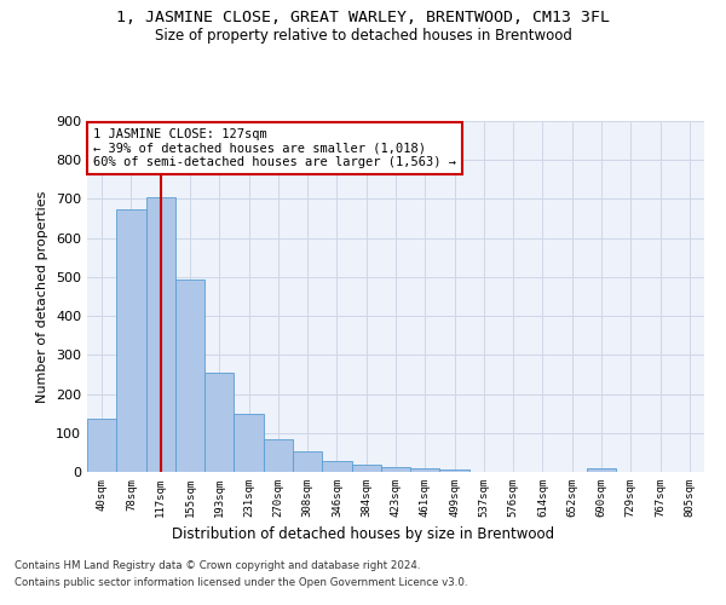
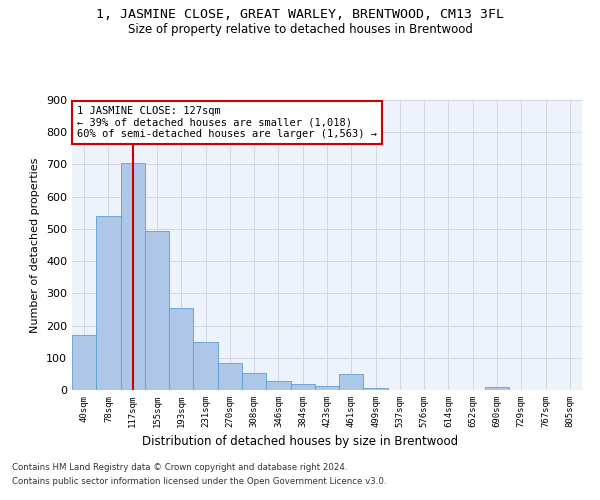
40sqm: 138 -> 170
78sqm: 675 -> 540
461sqm: 10 -> 50
